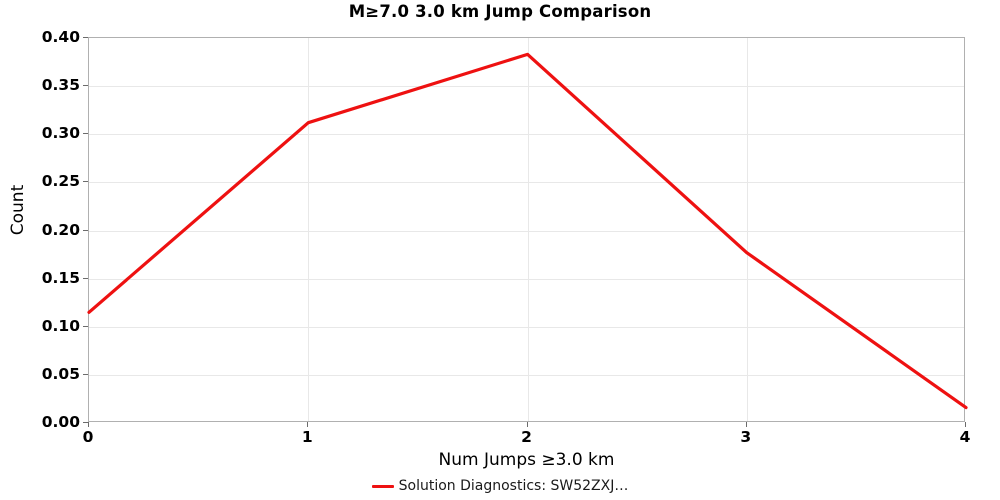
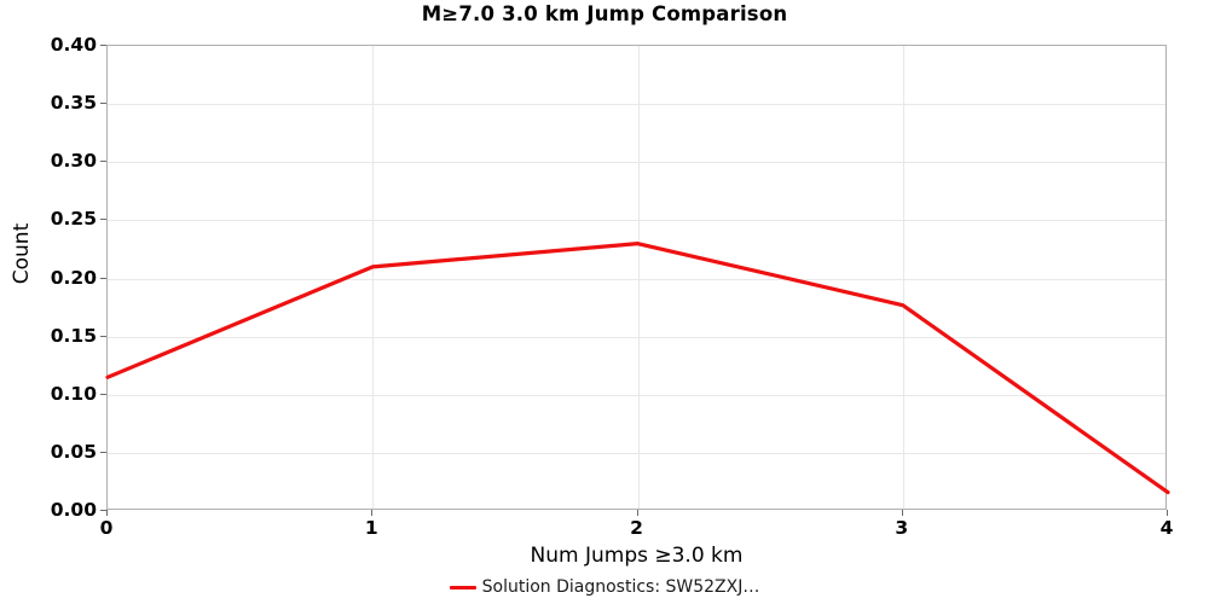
1: 0.31 -> 0.21
2: 0.38 -> 0.23
